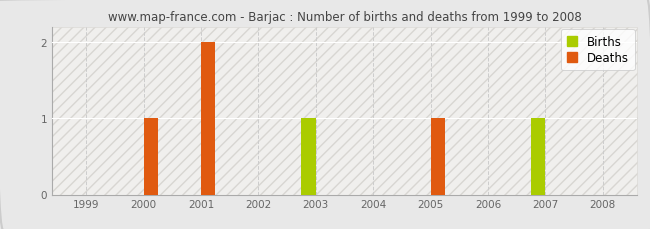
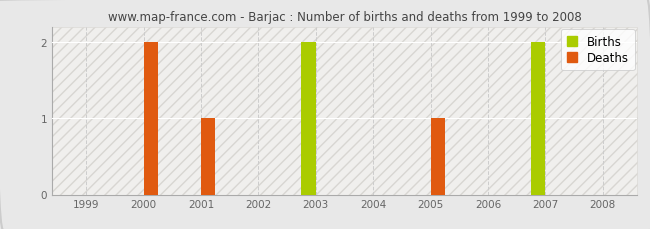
Deaths/2000: 1 -> 2
Deaths/2001: 2 -> 1
Births/2003: 1 -> 2
Births/2007: 1 -> 2
